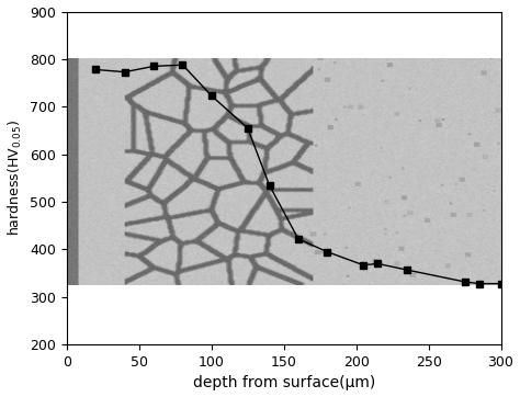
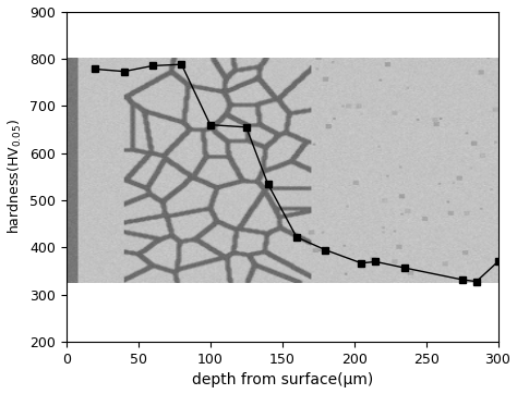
100: 723 -> 660
300: 328 -> 370
